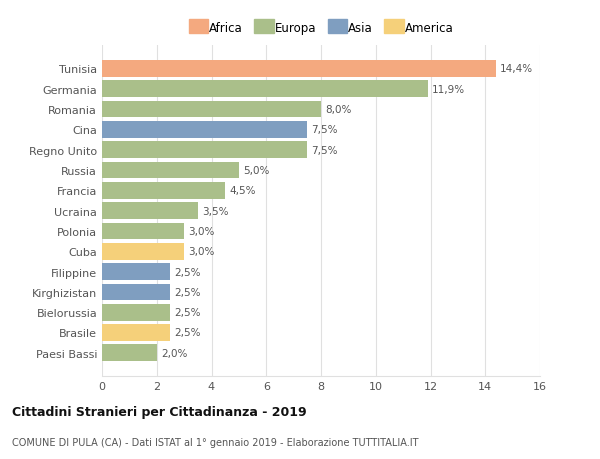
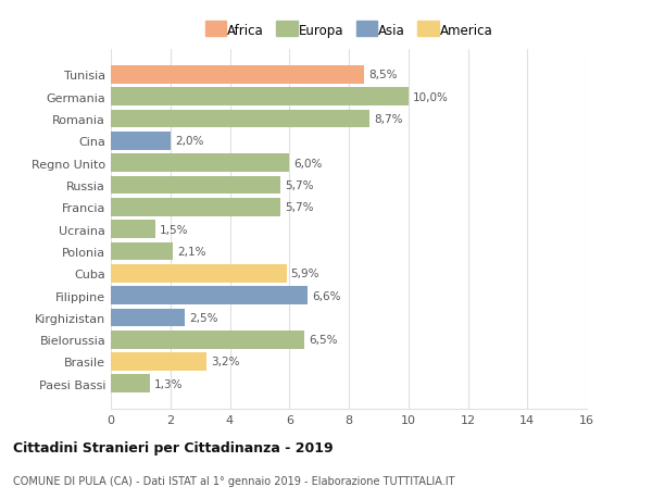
Tunisia: 14,4% -> 8,5%
Germania: 11,9% -> 10,0%
Romania: 8,0% -> 8,7%
Cina: 7,5% -> 2,0%
Regno Unito: 7,5% -> 6,0%
Russia: 5,0% -> 5,7%
Francia: 4,5% -> 5,7%
Ucraina: 3,5% -> 1,5%
Polonia: 3,0% -> 2,1%
Cuba: 3,0% -> 5,9%
Filippine: 2,5% -> 6,6%
Bielorussia: 2,5% -> 6,5%
Brasile: 2,5% -> 3,2%
Paesi Bassi: 2,0% -> 1,3%
